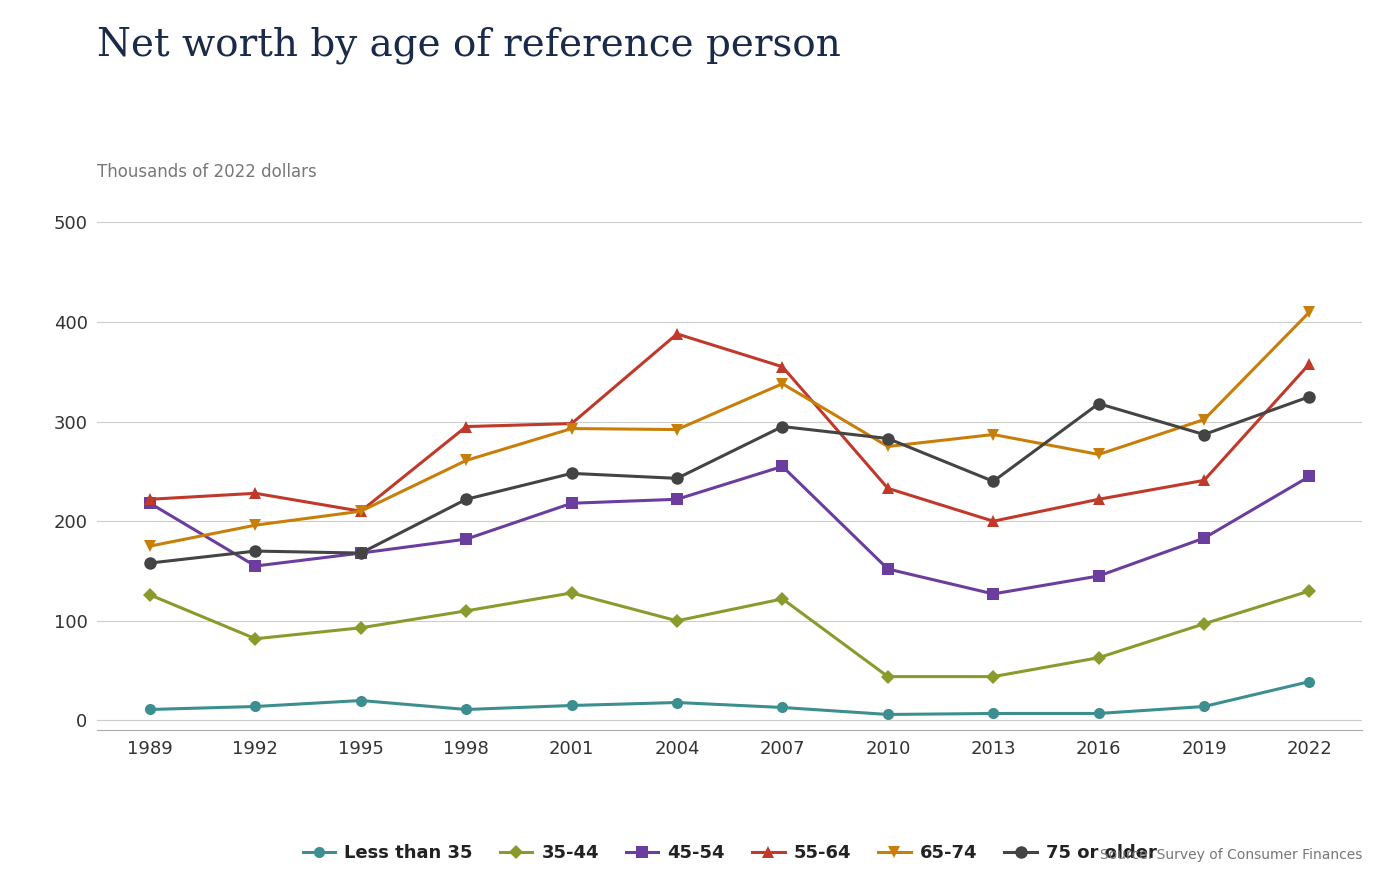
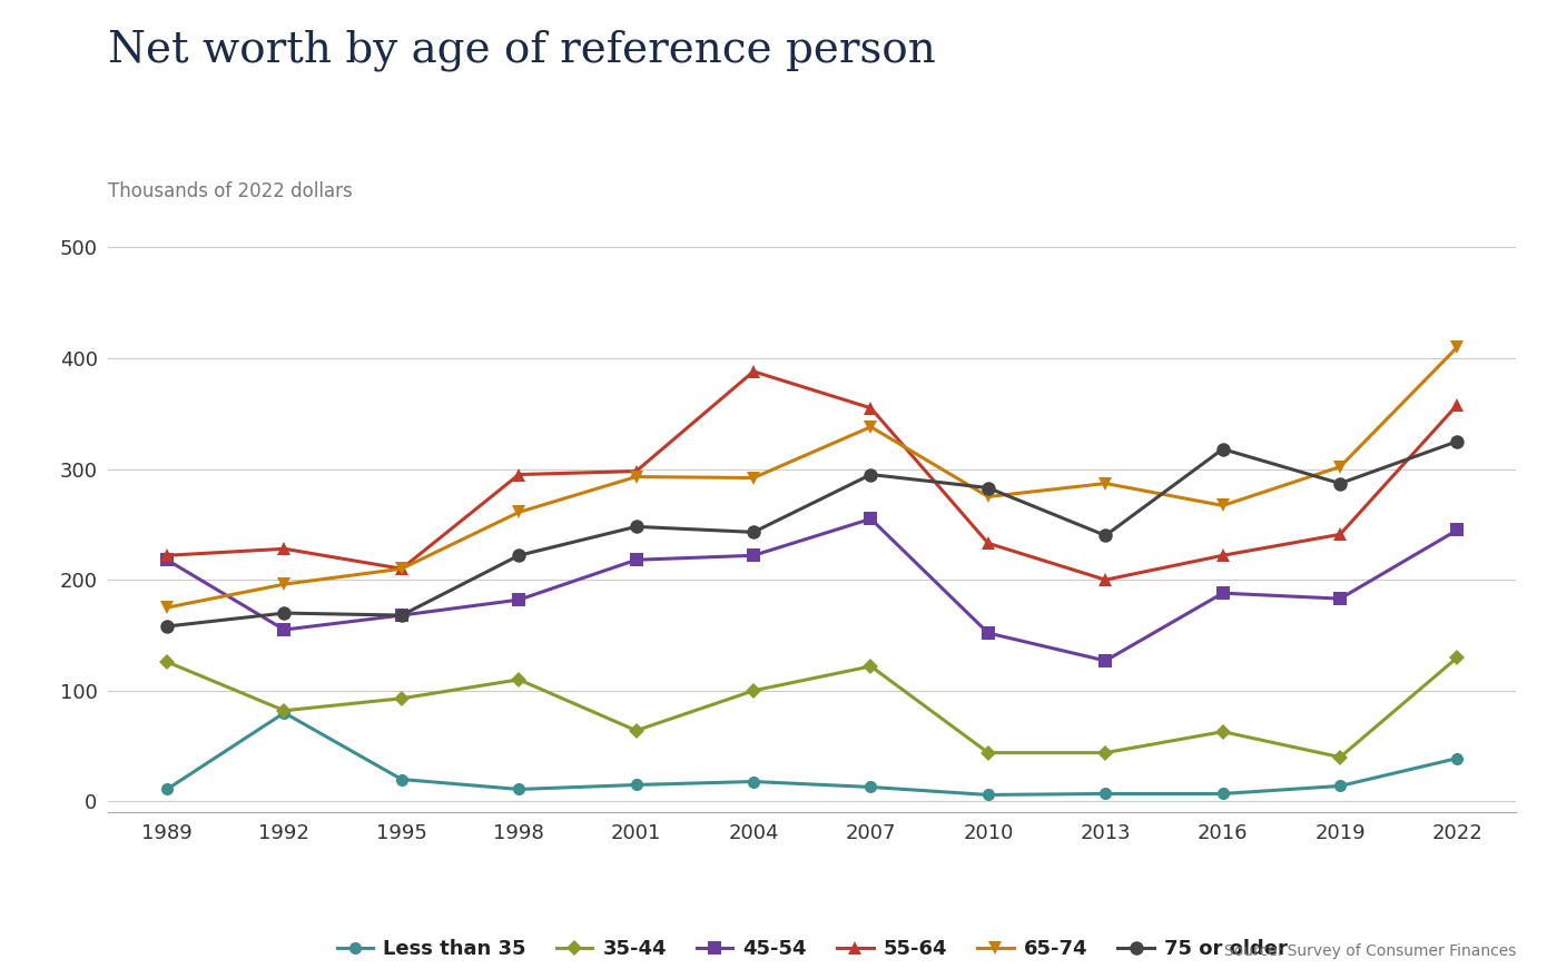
Less than 35/1992: 14 -> 80
35-44/2001: 128 -> 64
45-54/2016: 145 -> 188
35-44/2019: 97 -> 40
